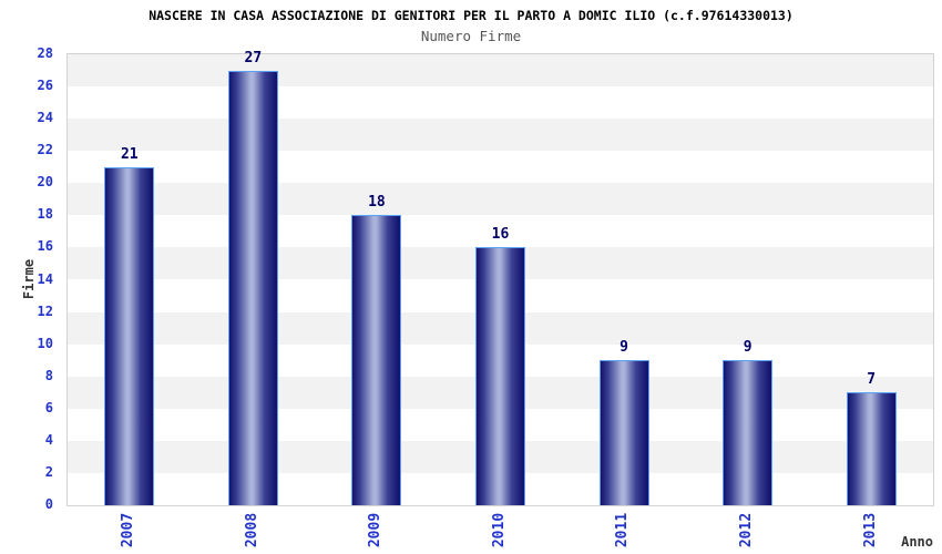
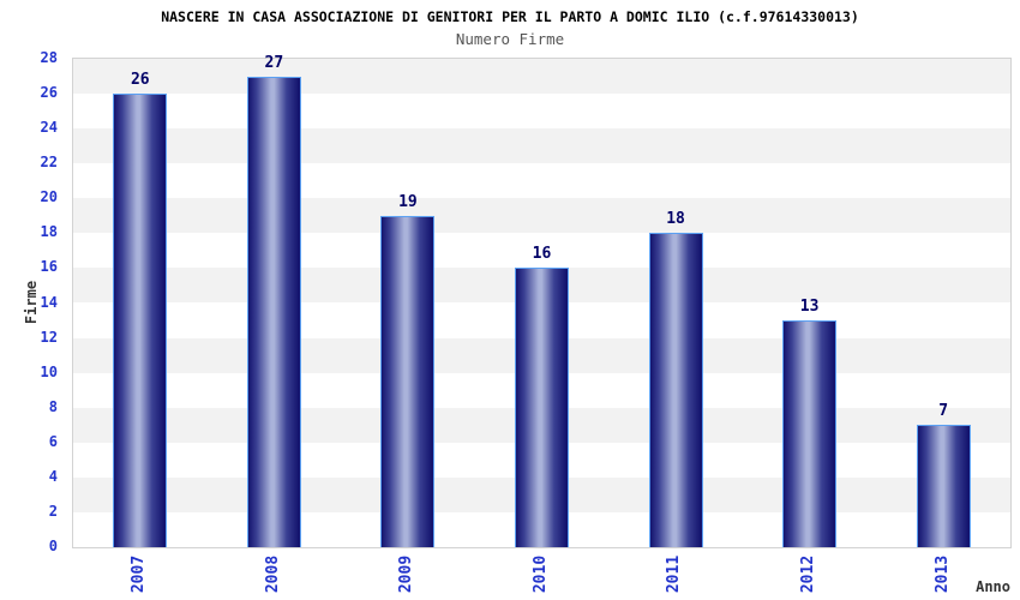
2007: 21 -> 26
2009: 18 -> 19
2011: 9 -> 18
2012: 9 -> 13
